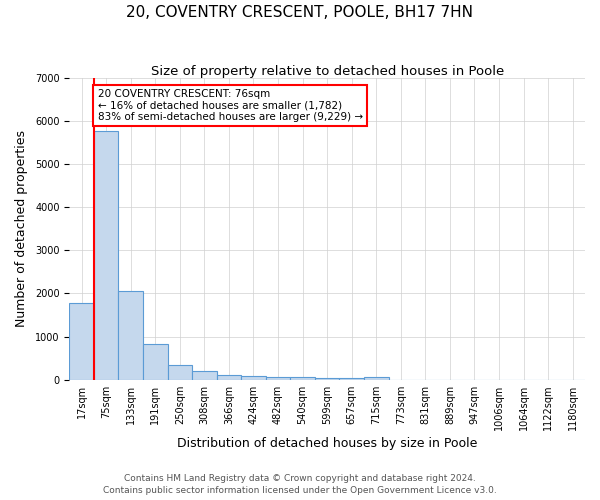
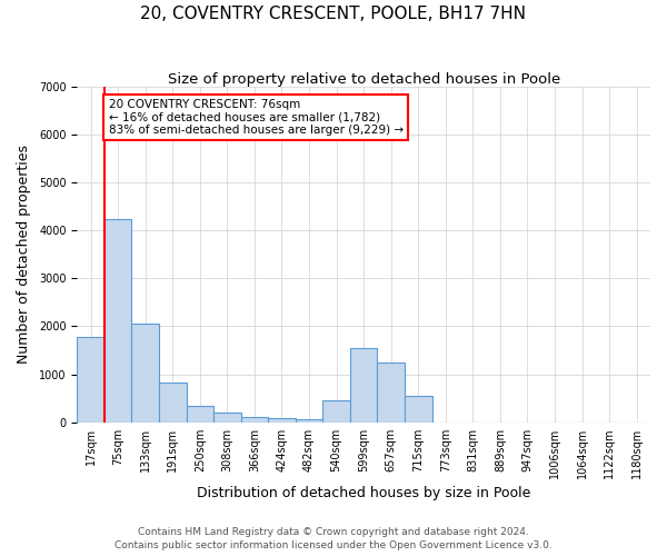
75sqm: 5780 -> 4250
540sqm: 60 -> 450
599sqm: 40 -> 1550
657sqm: 40 -> 1250
715sqm: 60 -> 550
